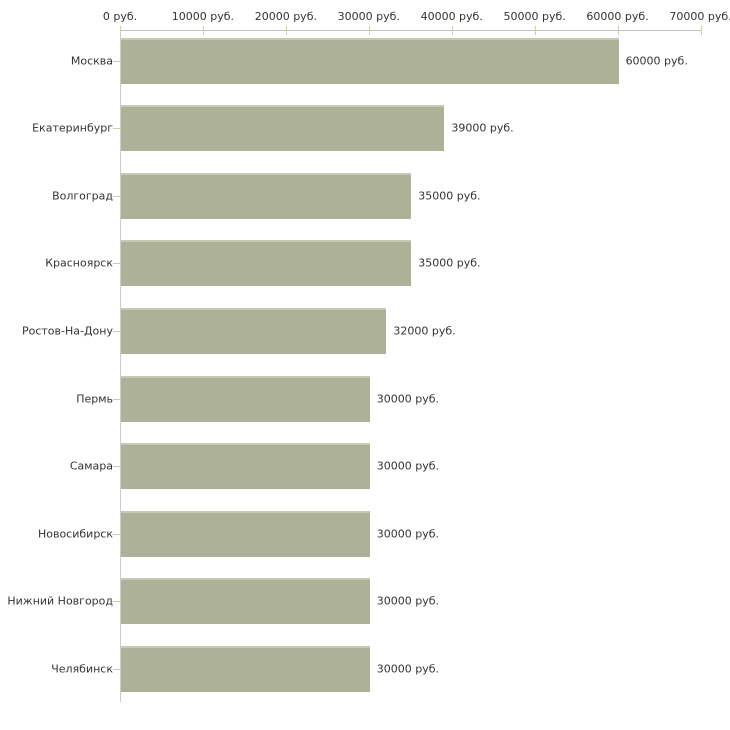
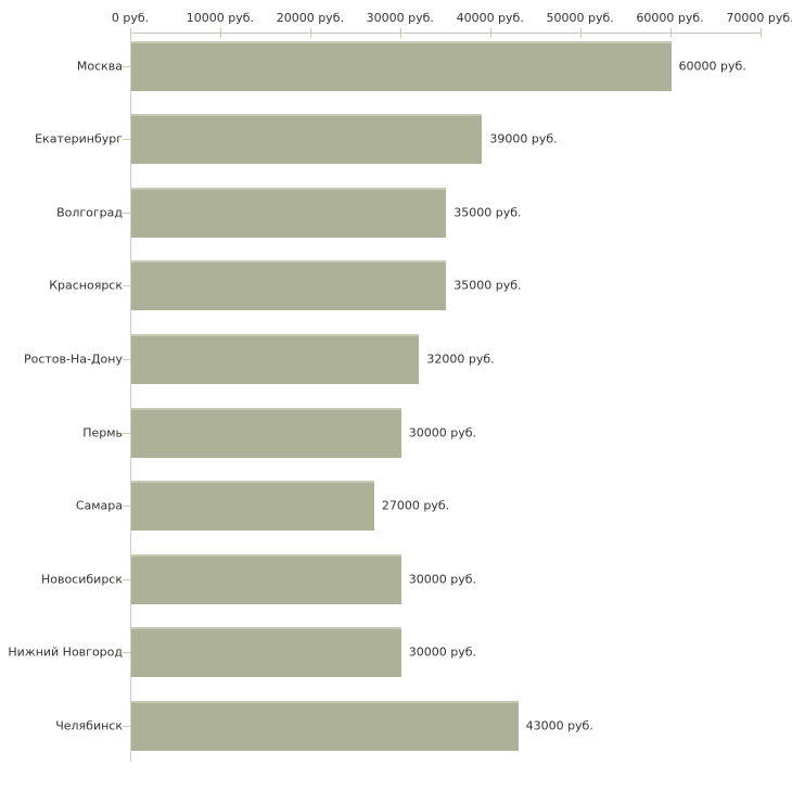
Самара: 30000 -> 27000
Челябинск: 30000 -> 43000
